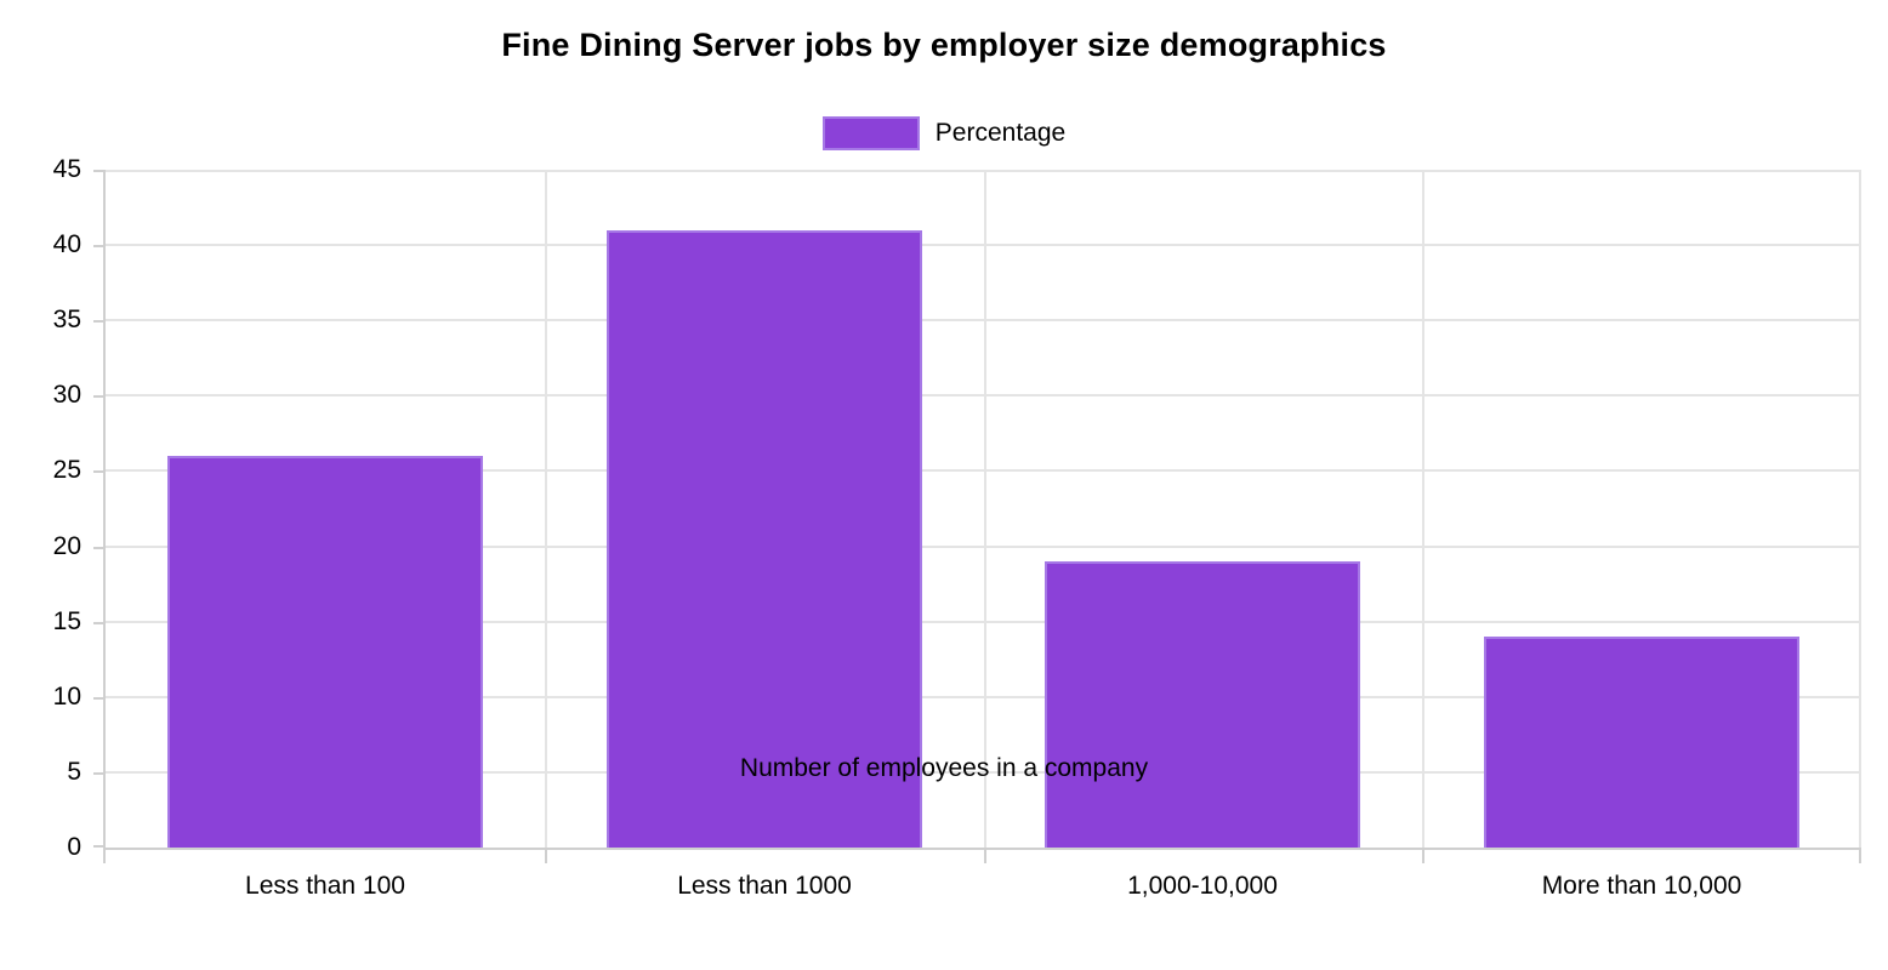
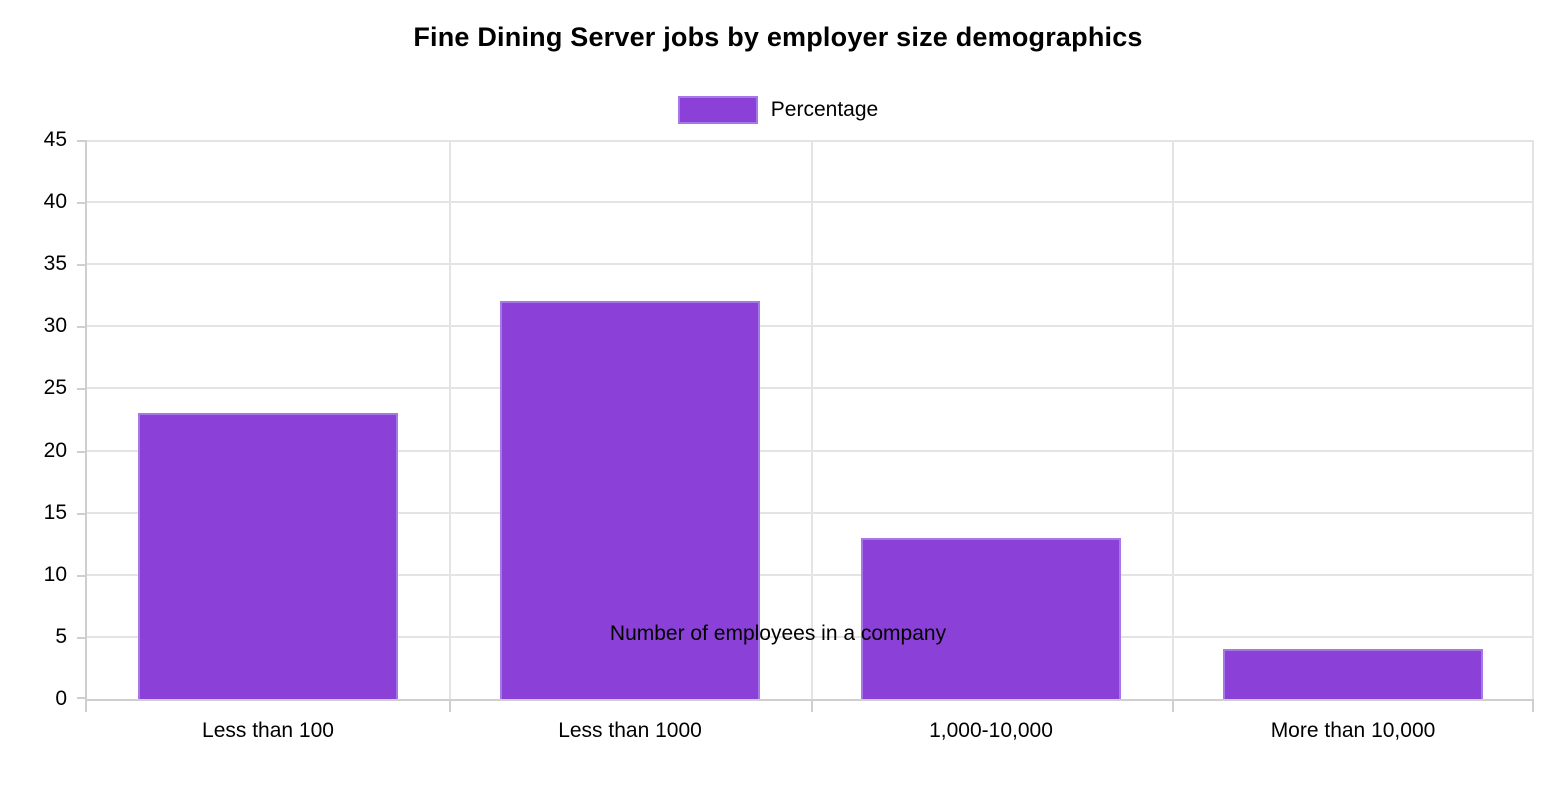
Less than 100: 26 -> 23
Less than 1000: 41 -> 32
1,000-10,000: 19 -> 13
More than 10,000: 14 -> 4
